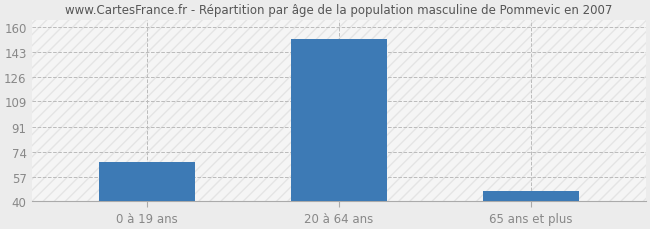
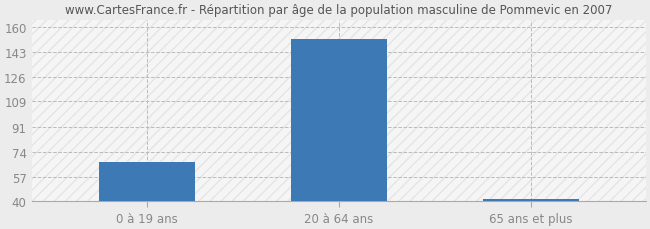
65 ans et plus: 47 -> 42
